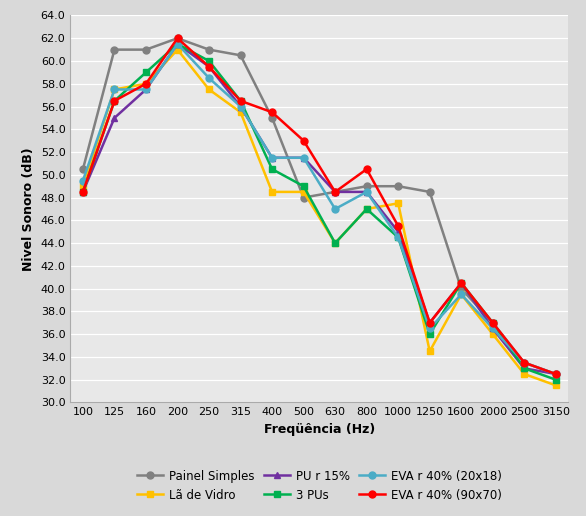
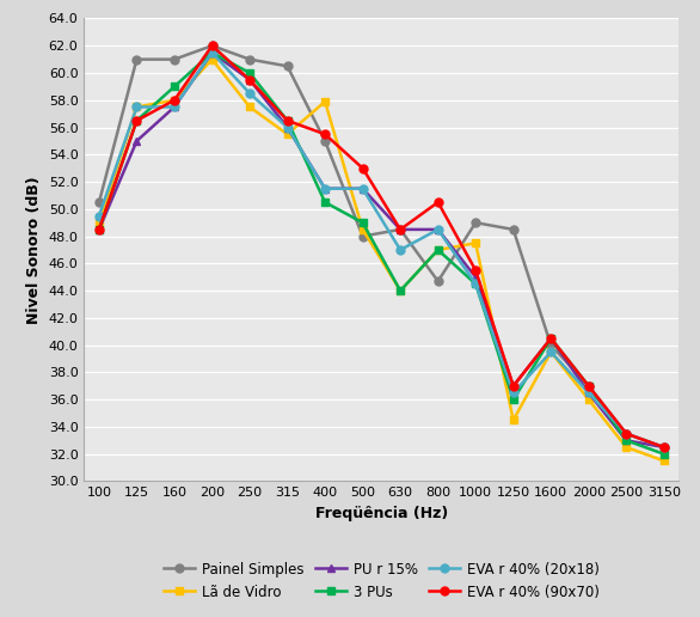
Lã de Vidro/400: 48.5 -> 57.9
Painel Simples/800: 49.0 -> 44.7
